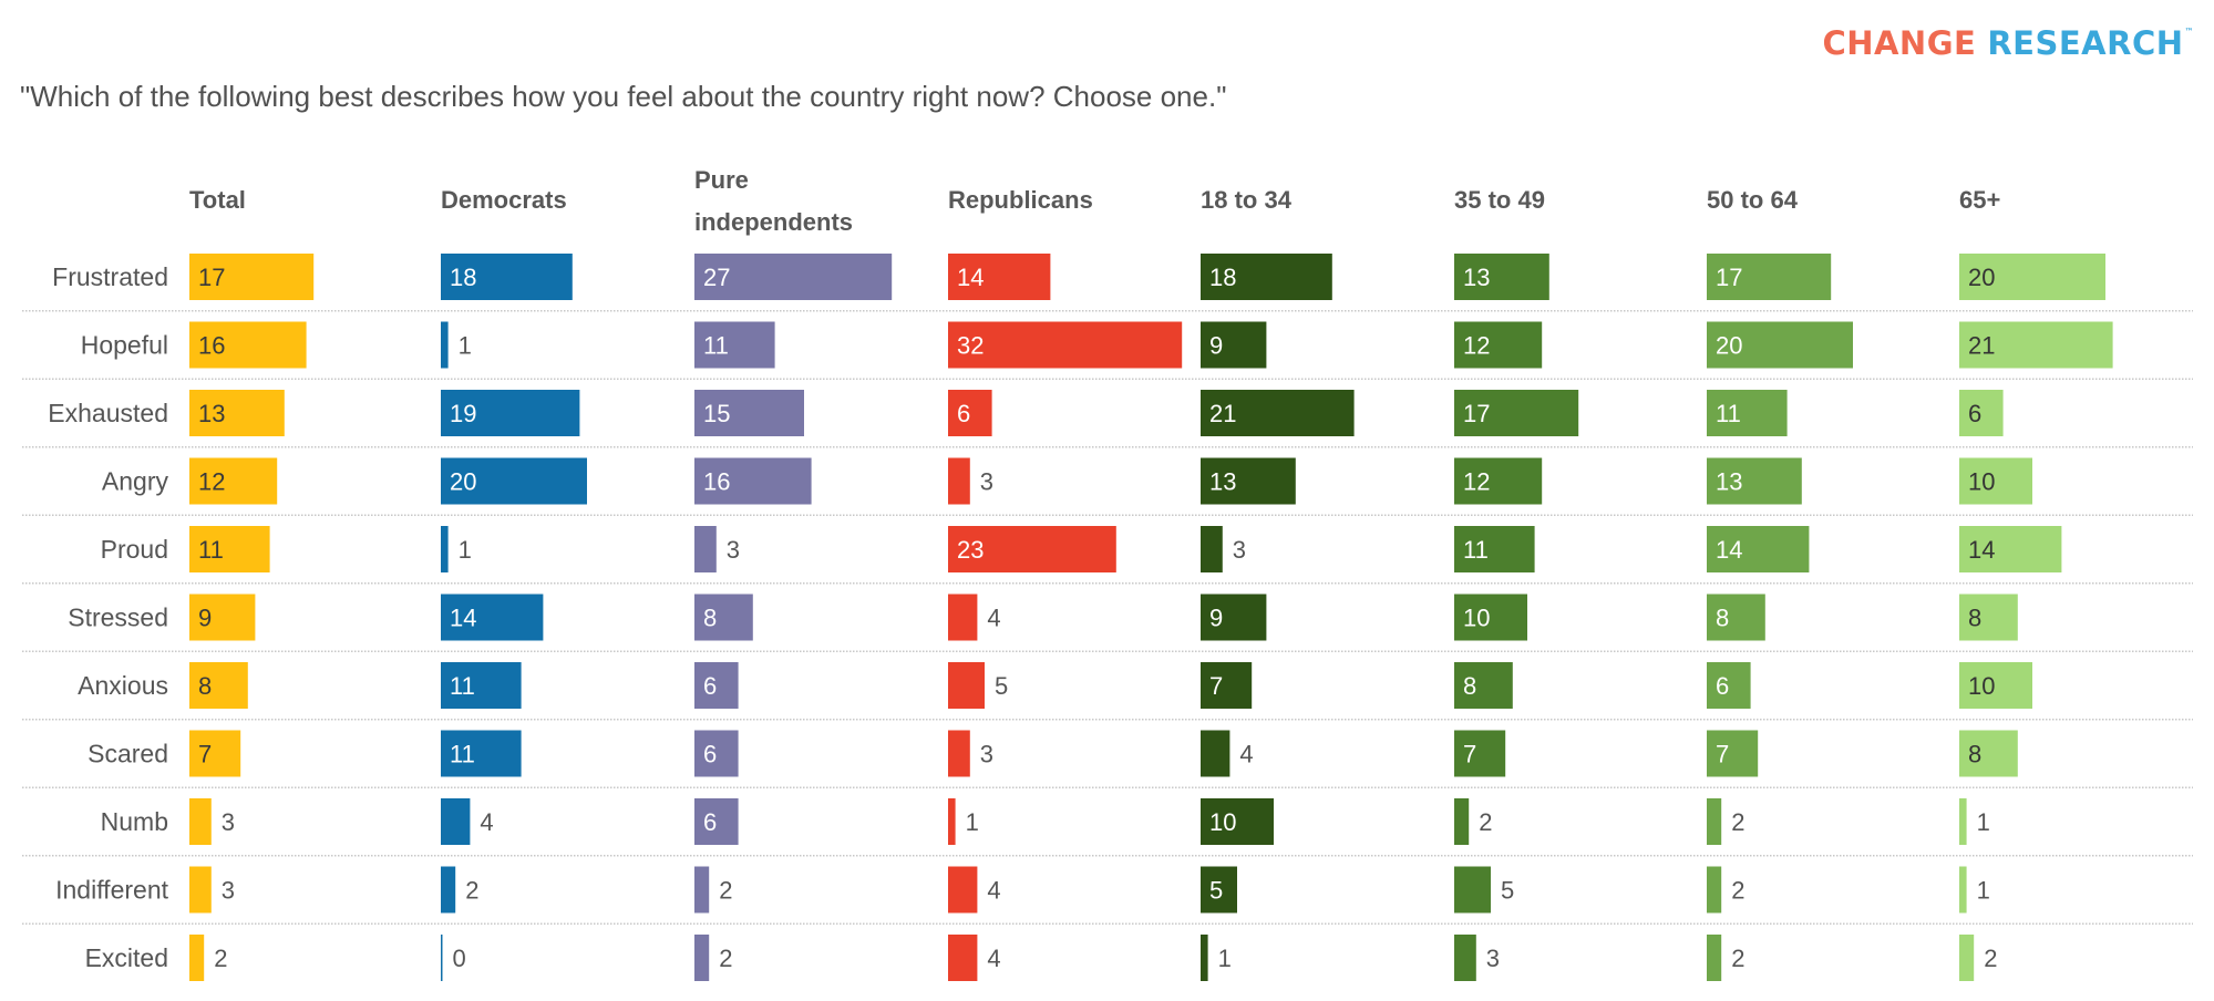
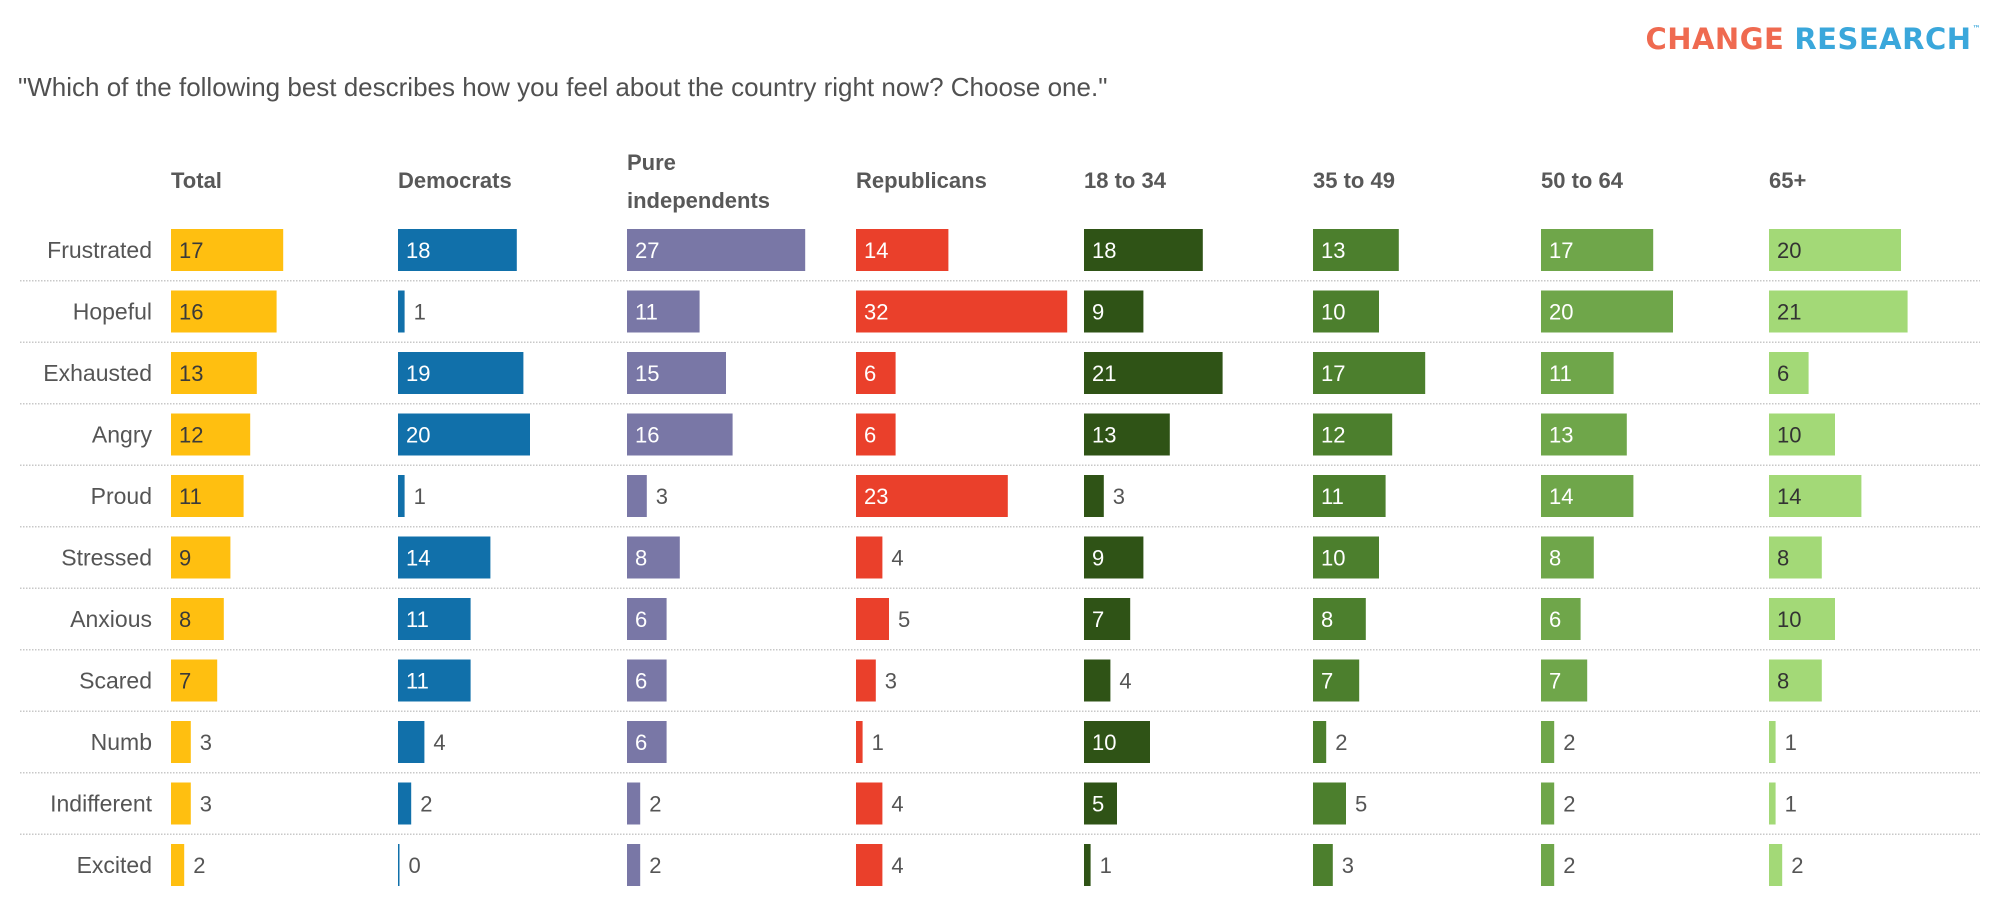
35 to 49/Hopeful: 12 -> 10
Republicans/Angry: 3 -> 6
